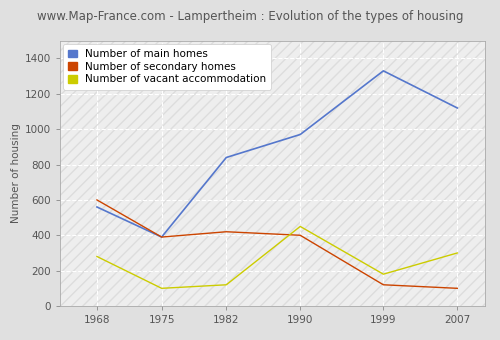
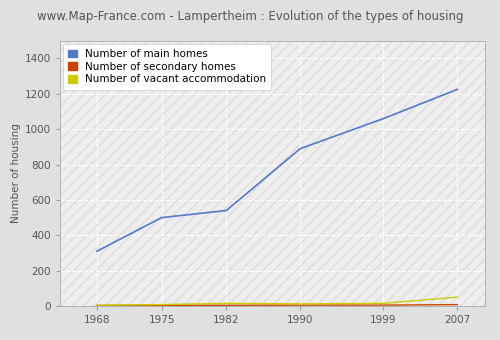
Number of main homes/1968: 560 -> 310
Number of secondary homes/1968: 600 -> 0
Number of vacant accommodation/1968: 280 -> 0
Number of main homes/1975: 390 -> 500
Number of secondary homes/1975: 390 -> 0
Number of vacant accommodation/1975: 100 -> 10
Number of main homes/1982: 840 -> 540
Number of secondary homes/1982: 420 -> 0
Number of vacant accommodation/1982: 120 -> 20
Number of main homes/1990: 970 -> 890
Number of secondary homes/1990: 400 -> 0
Number of vacant accommodation/1990: 450 -> 10
Number of main homes/1999: 1330 -> 1060
Number of secondary homes/1999: 120 -> 0
Number of vacant accommodation/1999: 180 -> 20
Number of main homes/2007: 1120 -> 1220
Number of secondary homes/2007: 100 -> 10
Number of vacant accommodation/2007: 300 -> 50
